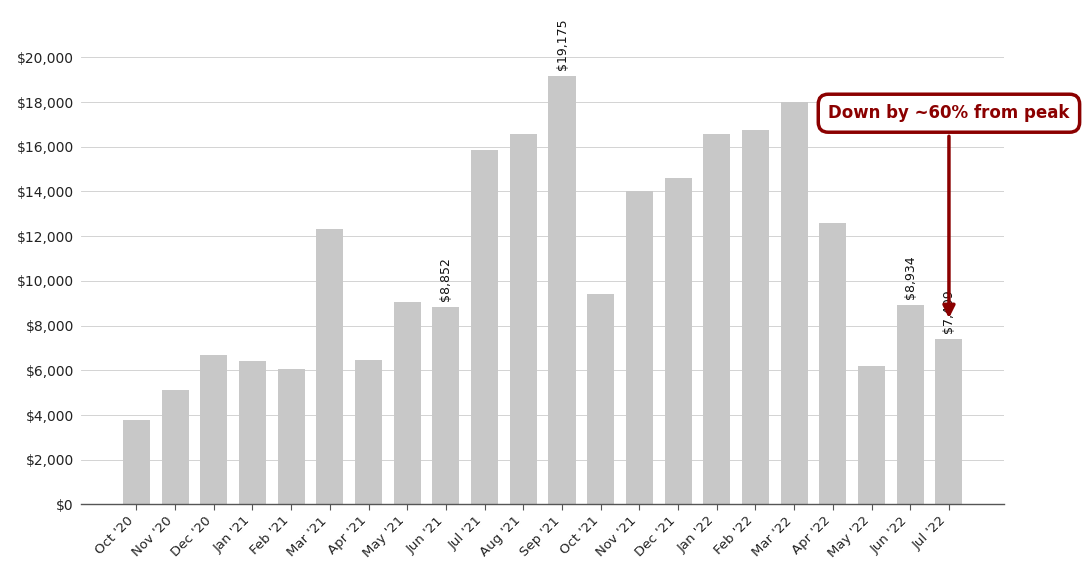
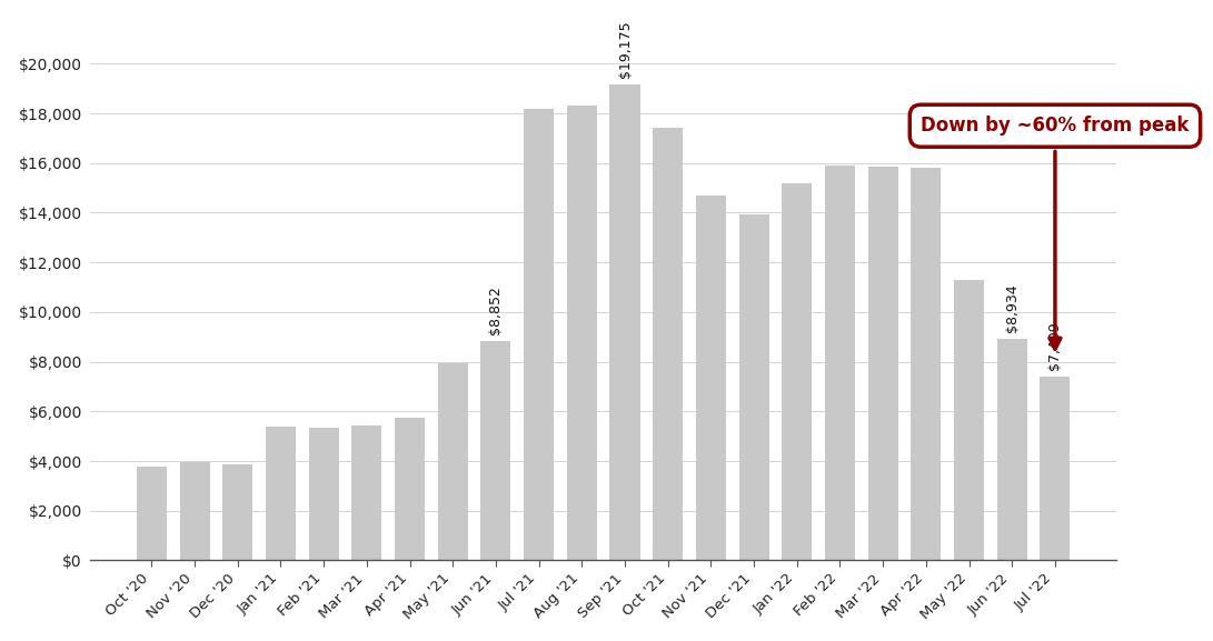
Nov '20: $5,100 -> $3,950
Dec '20: $6,700 -> $3,850
Jan '21: $6,400 -> $5,400
Feb '21: $6,050 -> $5,350
Mar '21: $12,300 -> $5,450
Apr '21: $6,450 -> $5,750
May '21: $9,050 -> $7,950
Jul '21: $15,850 -> $18,200
Aug '21: $16,550 -> $18,300
Oct '21: $9,400 -> $17,400
Nov '21: $14,000 -> $14,700
Dec '21: $14,600 -> $13,950
Jan '22: $16,550 -> $15,200
Feb '22: $16,750 -> $15,900
Mar '22: $18,000 -> $15,850
Apr '22: $12,600 -> $15,800
May '22: $6,200 -> $11,300
